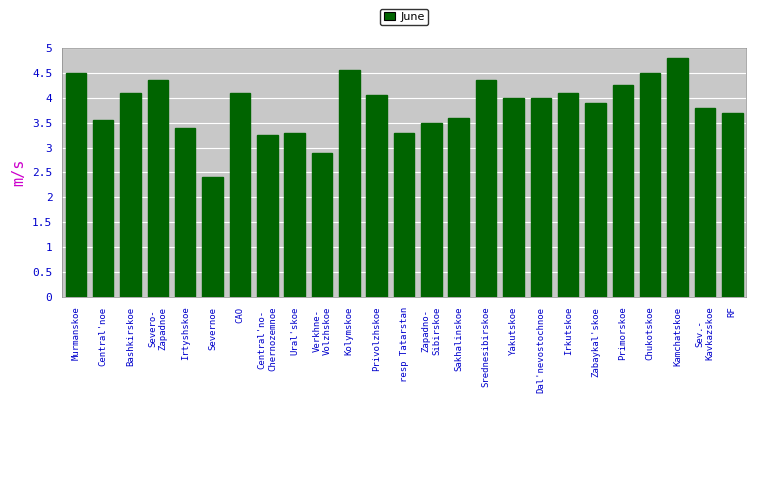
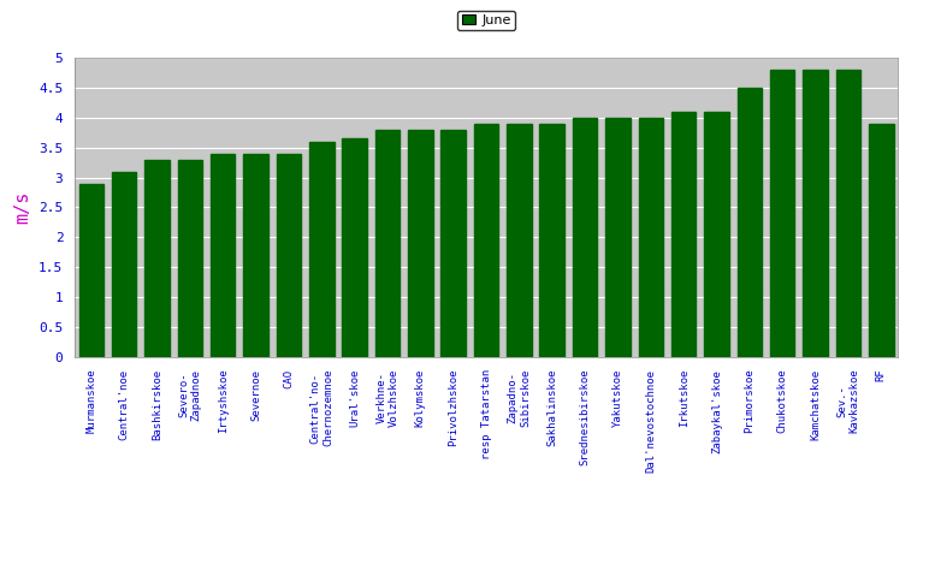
Murmanskoe: 4.50 -> 2.90
Central'noe: 3.55 -> 3.10
Bashkirskoe: 4.10 -> 3.30
Severo- Zapadnoe: 4.35 -> 3.30
Severnoe: 2.40 -> 3.40
CAO: 4.10 -> 3.40
Central'no- Chernozemnoe: 3.25 -> 3.60
Ural'skoe: 3.30 -> 3.65
Verkhne- Volzhskoe: 2.90 -> 3.80
Kolymskoe: 4.55 -> 3.80
Privolzhskoe: 4.05 -> 3.80
resp Tatarstan: 3.30 -> 3.90
Zapadno- Sibirskoe: 3.50 -> 3.90
Sakhalinskoe: 3.60 -> 3.90
Srednesibirskoe: 4.35 -> 4.00
Zabaykal'skoe: 3.90 -> 4.10
Primorskoe: 4.25 -> 4.50
Chukotskoe: 4.50 -> 4.80
Sev.- Kavkazskoe: 3.80 -> 4.80
RF: 3.70 -> 3.90
